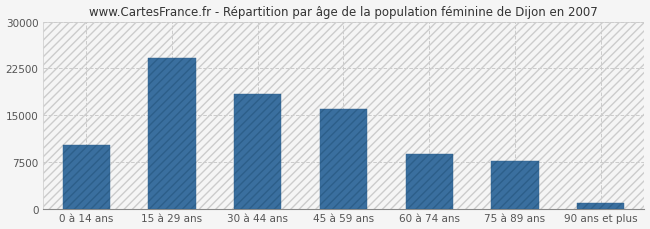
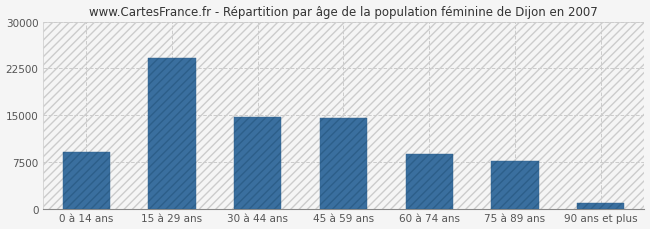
0 à 14 ans: 10200 -> 9000
30 à 44 ans: 18400 -> 14700
45 à 59 ans: 16000 -> 14600
